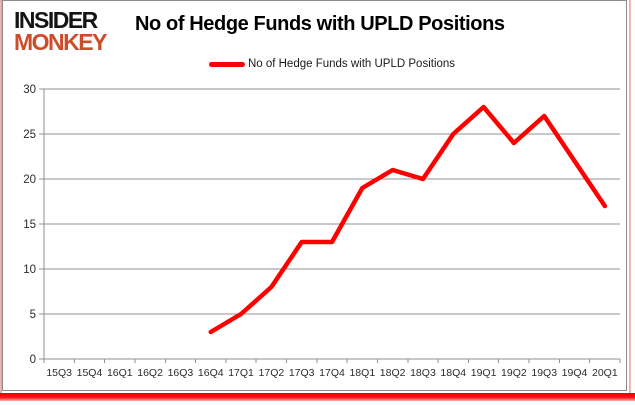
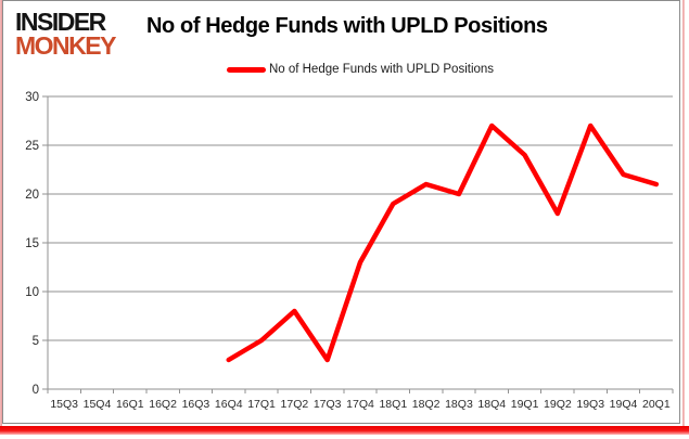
17Q3: 13 -> 3
18Q4: 25 -> 27
19Q1: 28 -> 24
19Q2: 24 -> 18
20Q1: 17 -> 21
